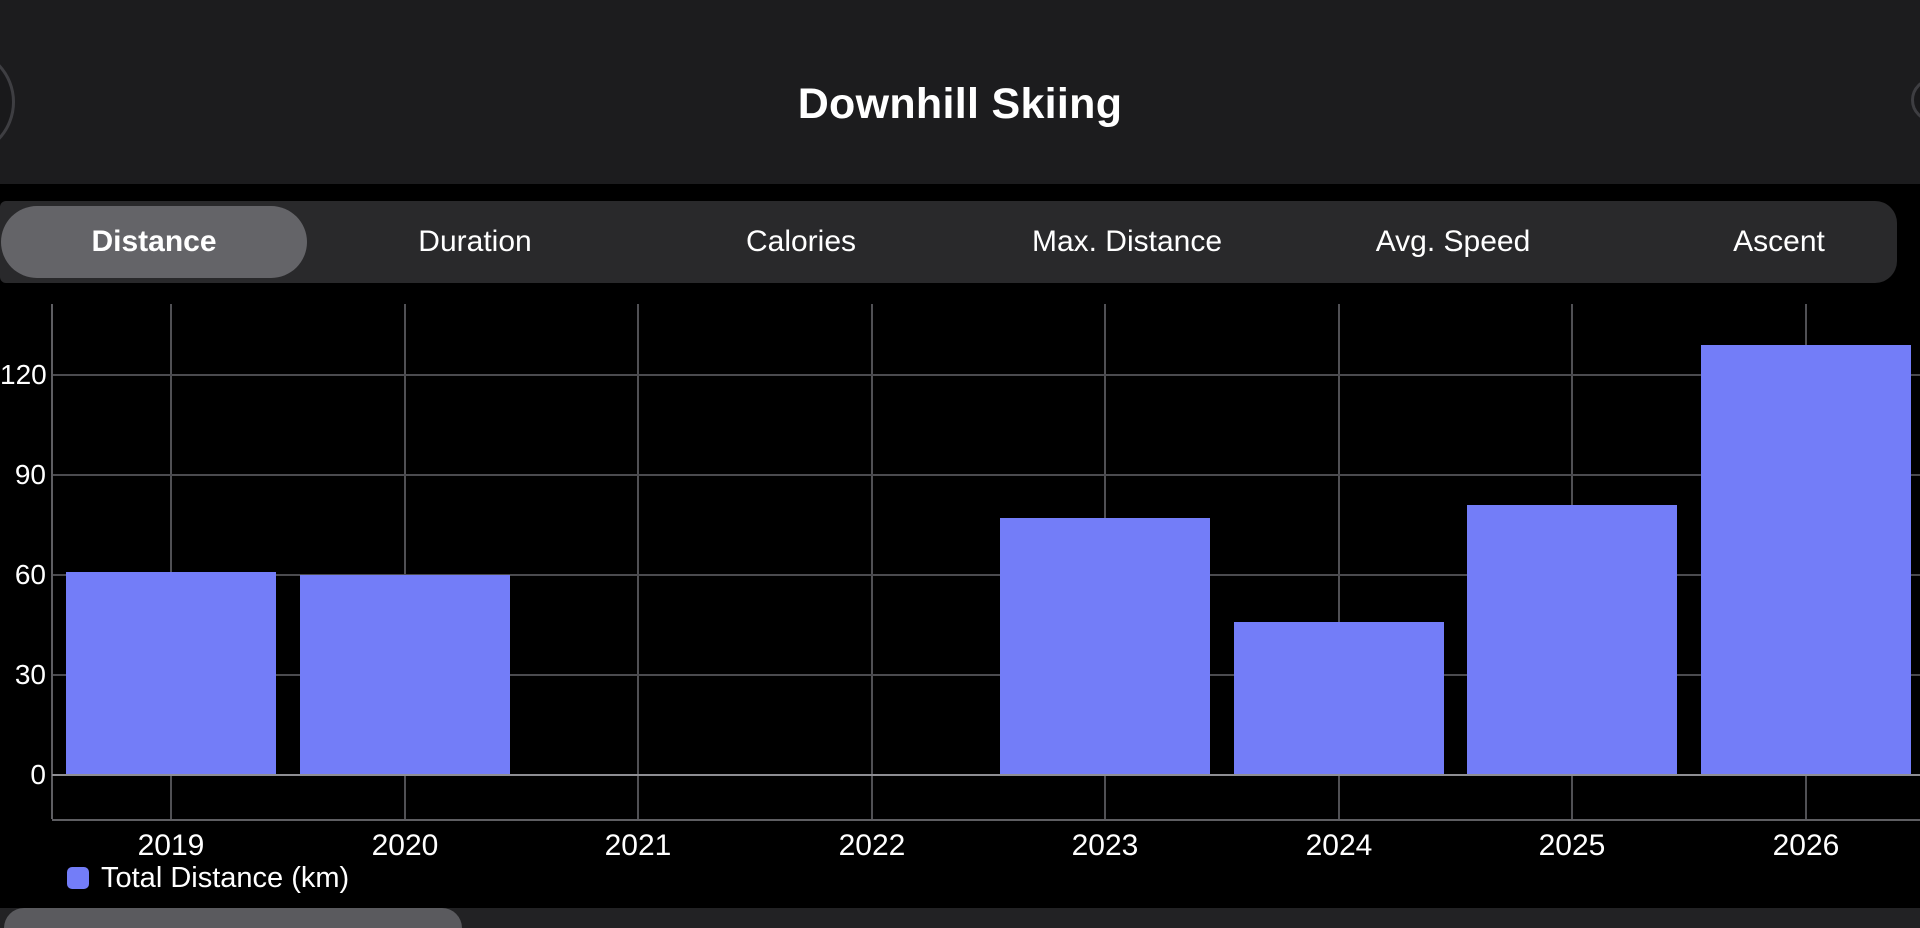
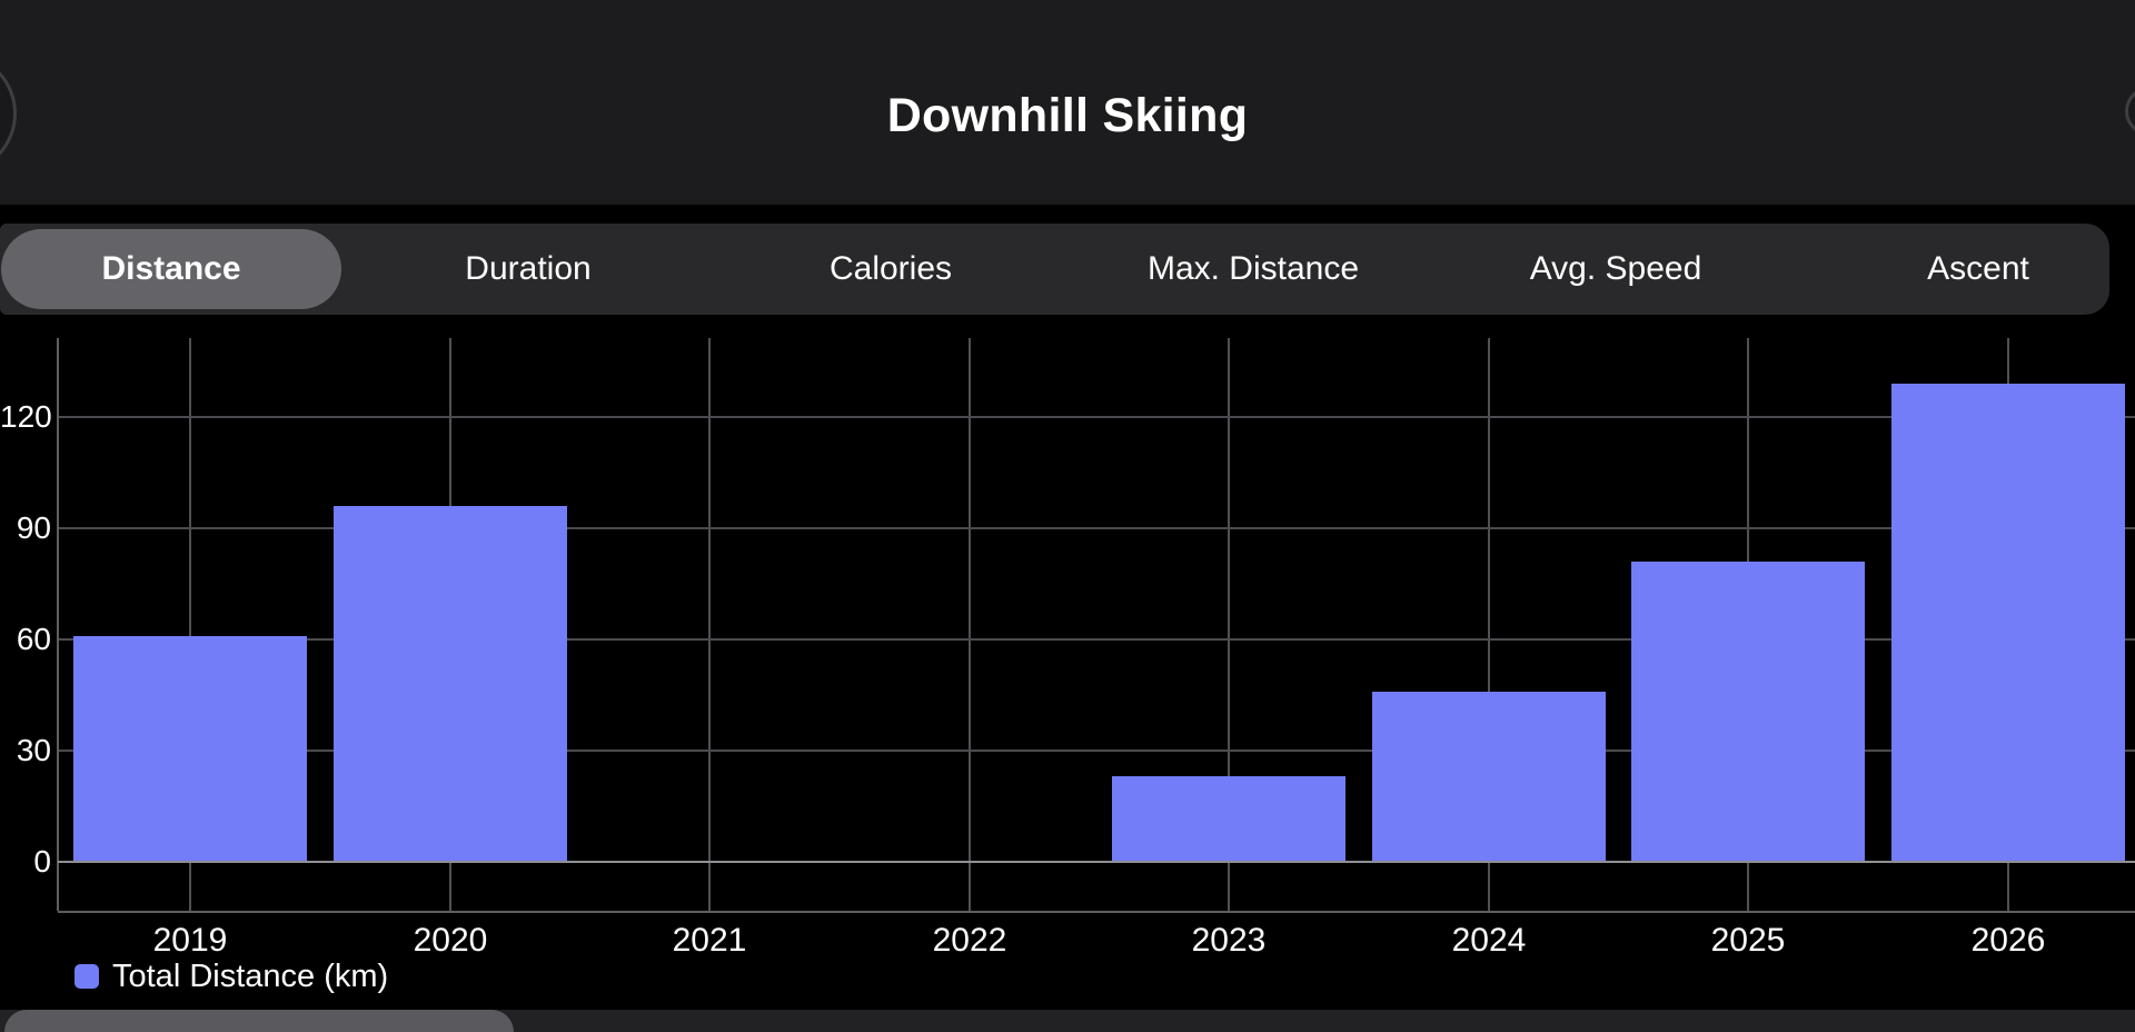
2020: 60 -> 96
2023: 77 -> 23
